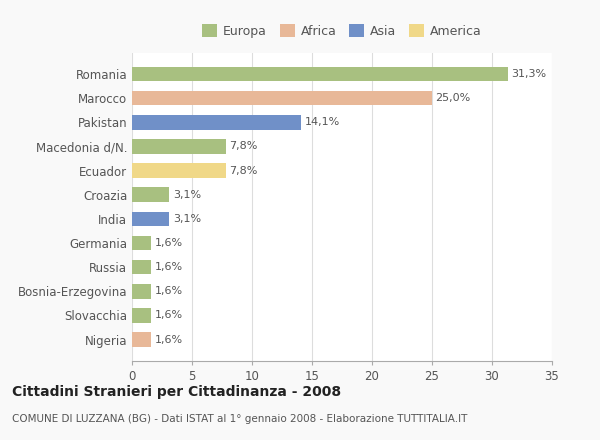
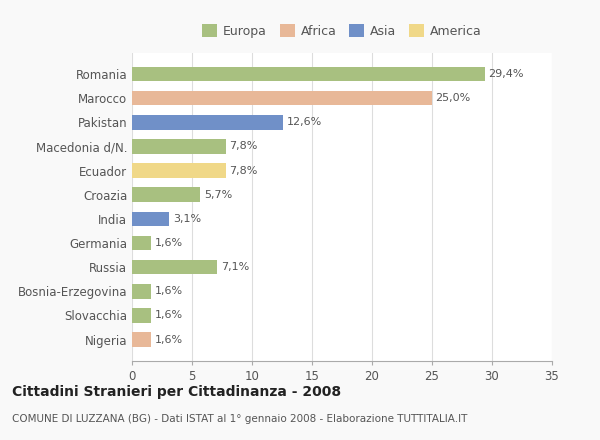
Romania: 31,3% -> 29,4%
Pakistan: 14,1% -> 12,6%
Croazia: 3,1% -> 5,7%
Russia: 1,6% -> 7,1%
